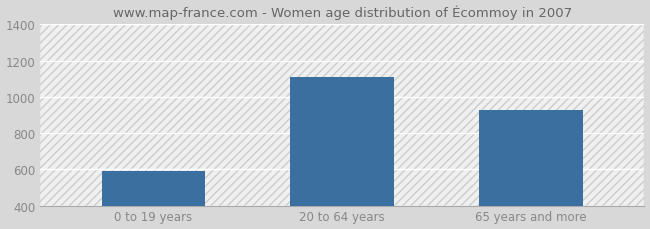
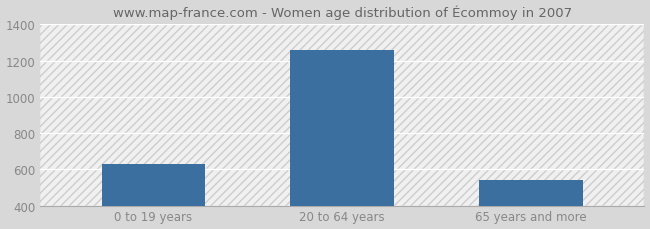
0 to 19 years: 590 -> 630
20 to 64 years: 1110 -> 1260
65 years and more: 930 -> 540
